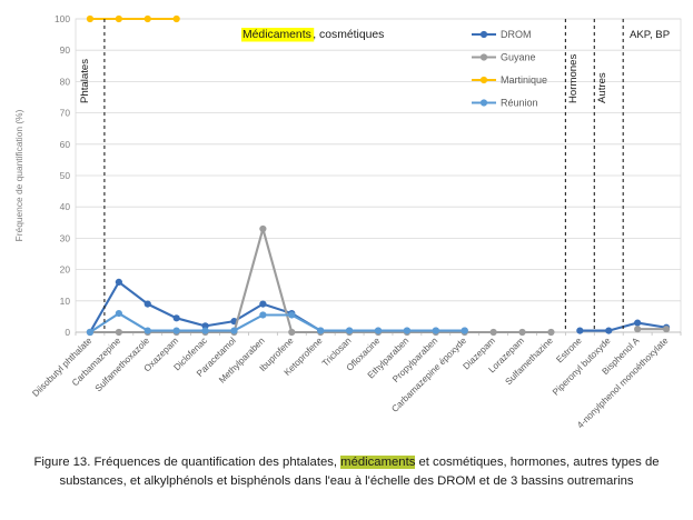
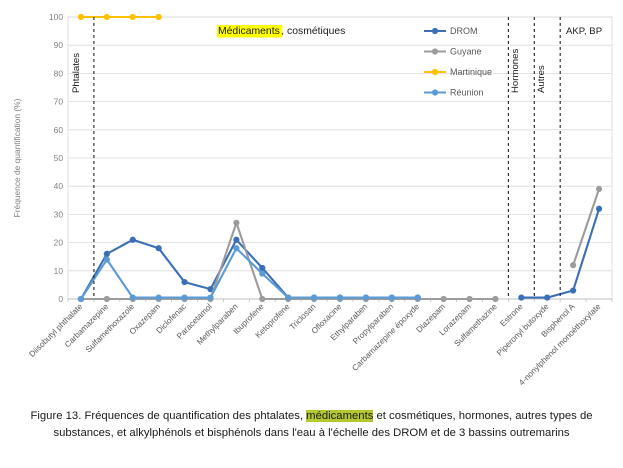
Réunion/Carbamazepine: 6 -> 14
DROM/Sulfamethoxazole: 9 -> 21
DROM/Oxazepam: 4 -> 18
DROM/Diclofenac: 2 -> 6
DROM/Methylparaben: 9 -> 21
Guyane/Methylparaben: 33 -> 27
Réunion/Methylparaben: 6 -> 18
DROM/Ibuprofene: 6 -> 11
Réunion/Ibuprofene: 6 -> 9
Guyane/Bisphenol A: 1 -> 12
DROM/4-nonylphenol monoéthoxylate: 2 -> 32
Guyane/4-nonylphenol monoéthoxylate: 1 -> 39
